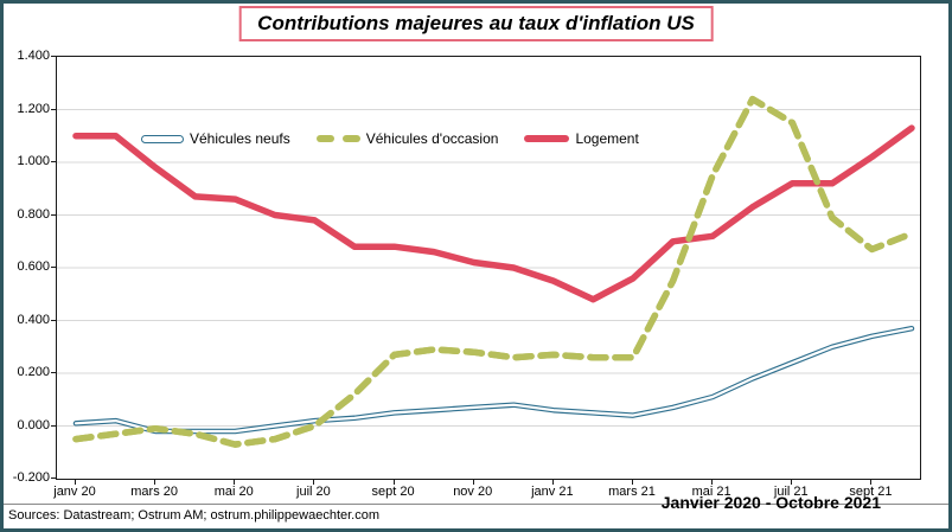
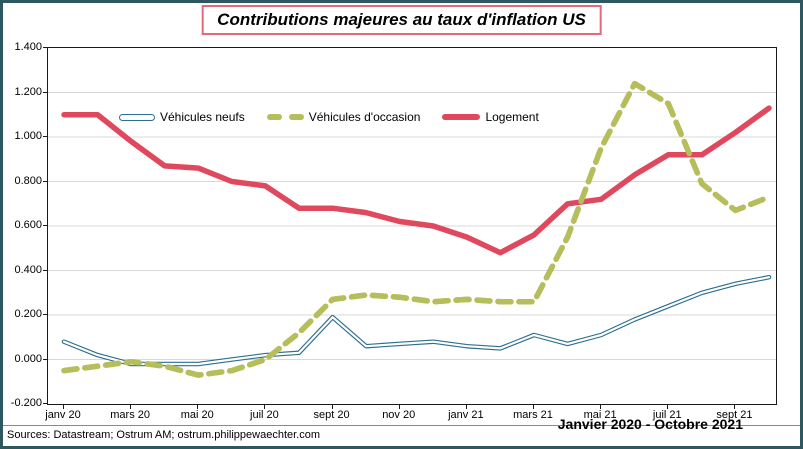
Véhicules neufs/janv 20: 0.01 -> 0.08
Véhicules neufs/sept 20: 0.05 -> 0.19
Véhicules neufs/mars 21: 0.04 -> 0.11
